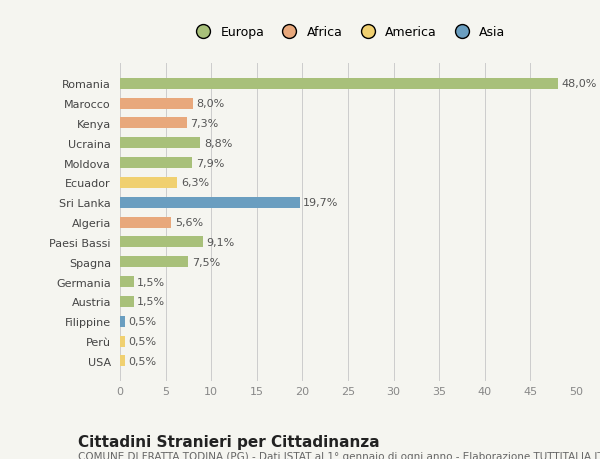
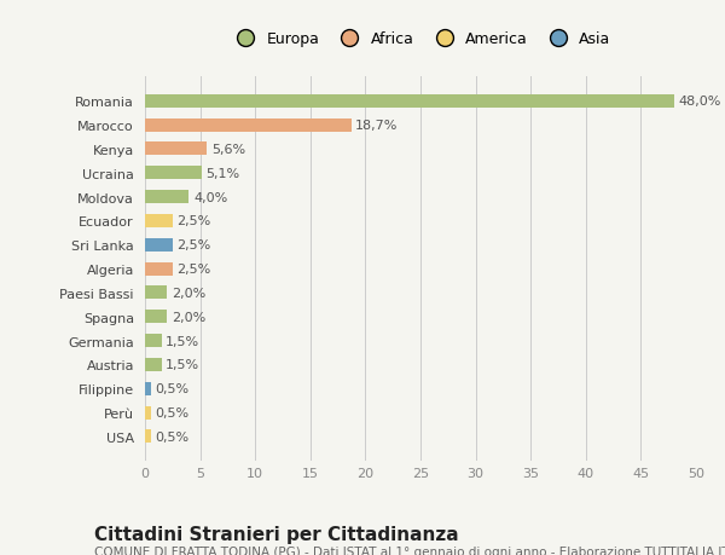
Marocco: 8,0% -> 18,7%
Kenya: 7,3% -> 5,6%
Ucraina: 8,8% -> 5,1%
Moldova: 7,9% -> 4,0%
Ecuador: 6,3% -> 2,5%
Sri Lanka: 19,7% -> 2,5%
Algeria: 5,6% -> 2,5%
Paesi Bassi: 9,1% -> 2,0%
Spagna: 7,5% -> 2,0%
